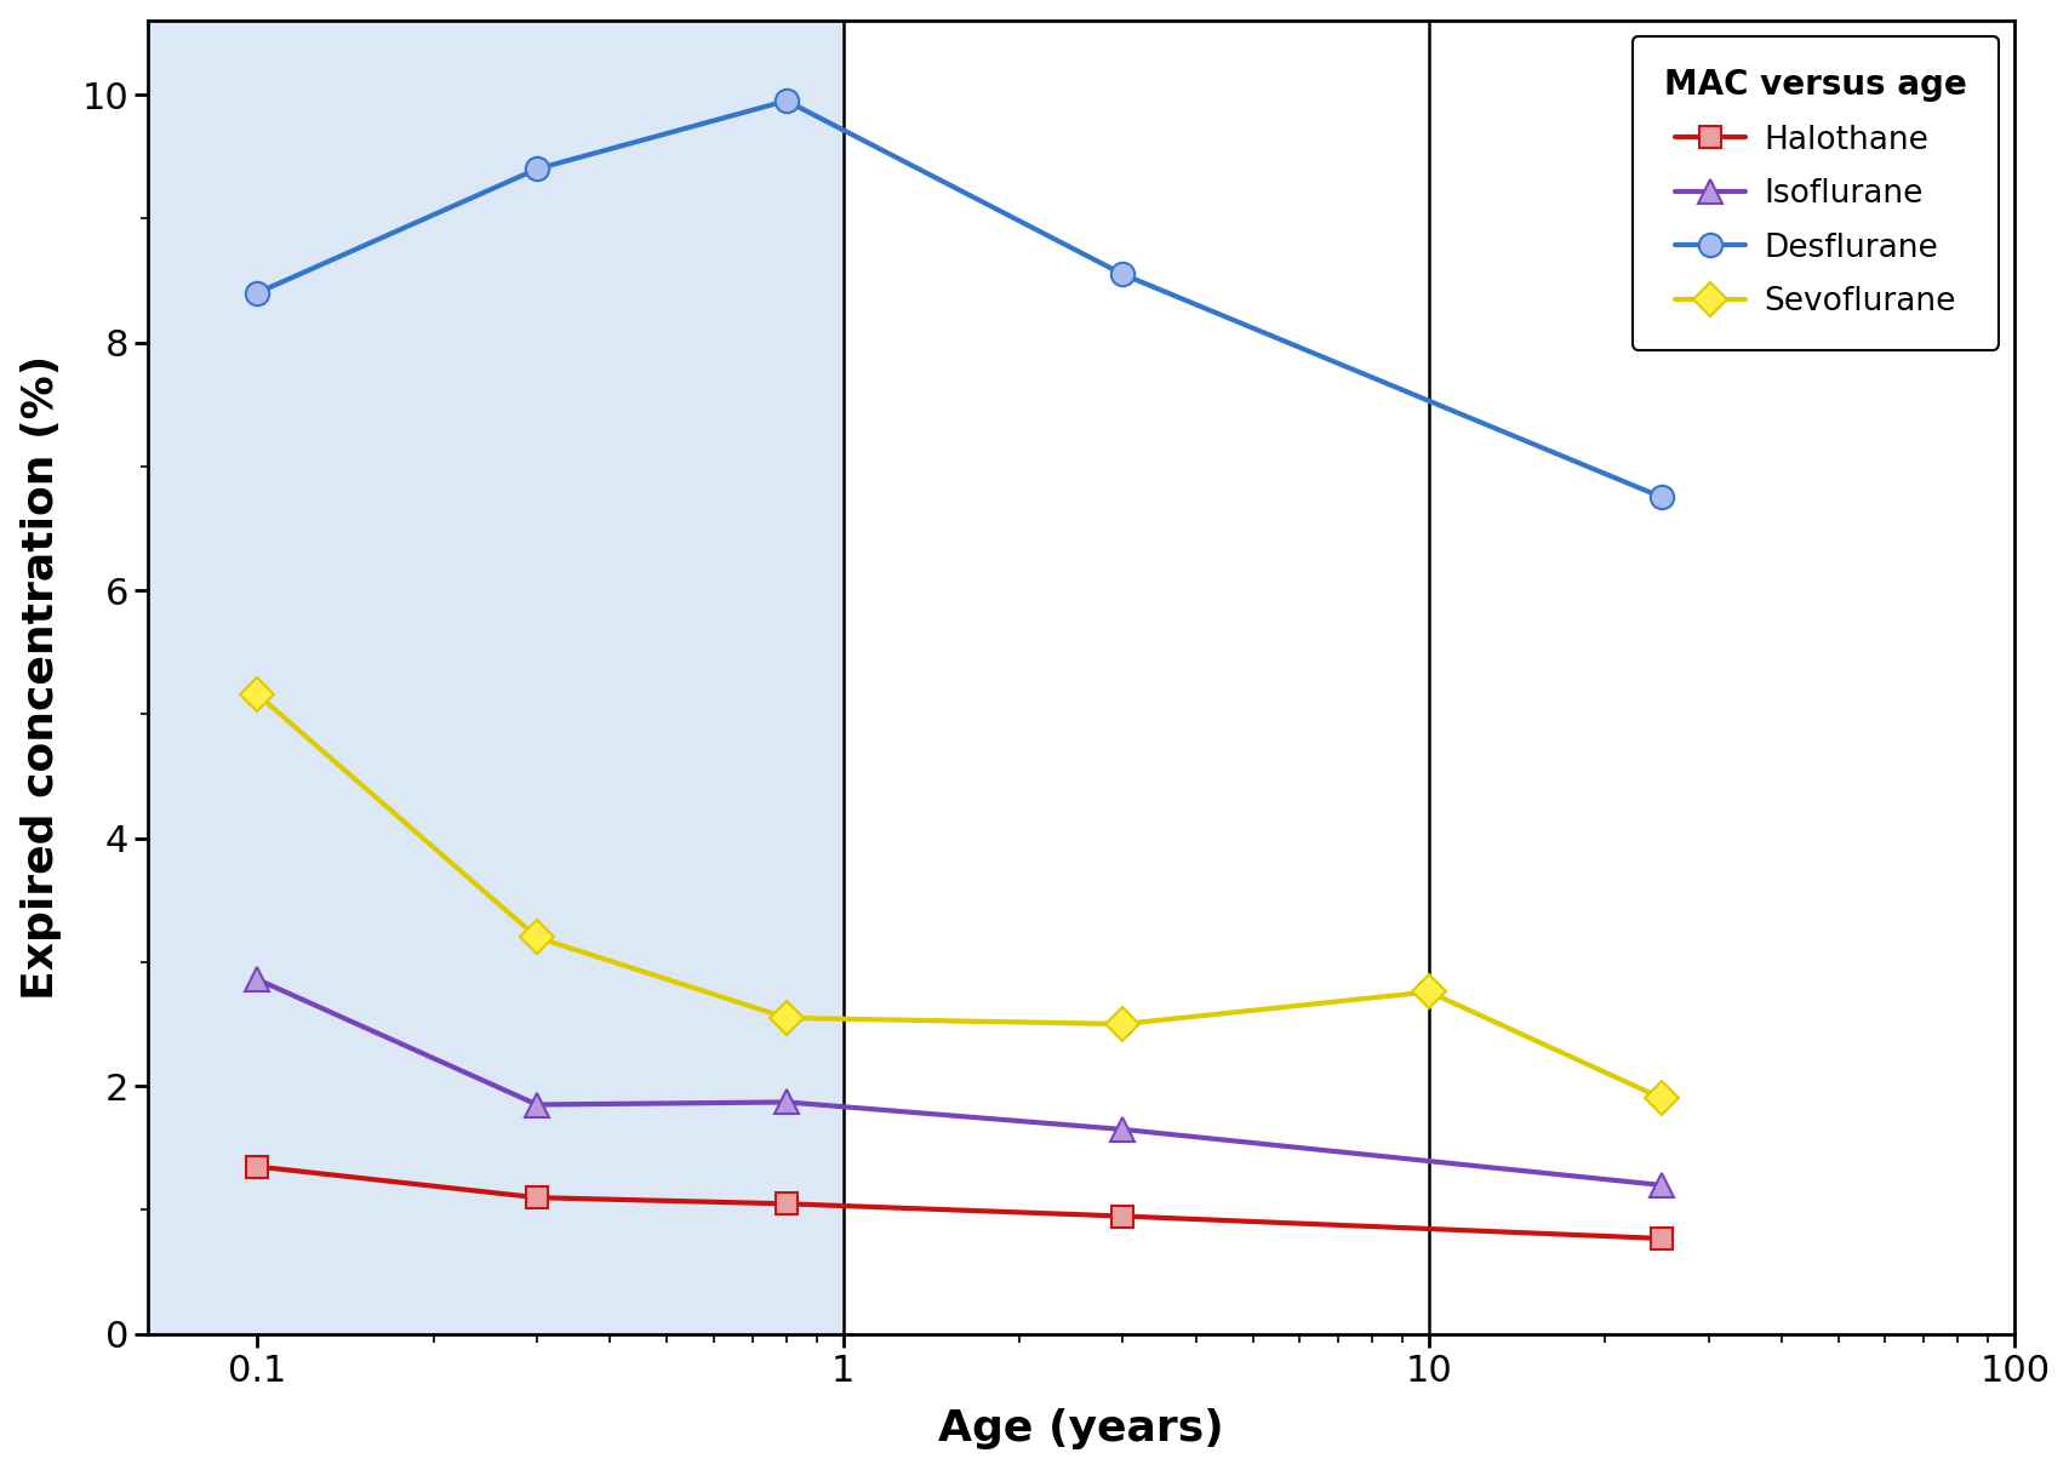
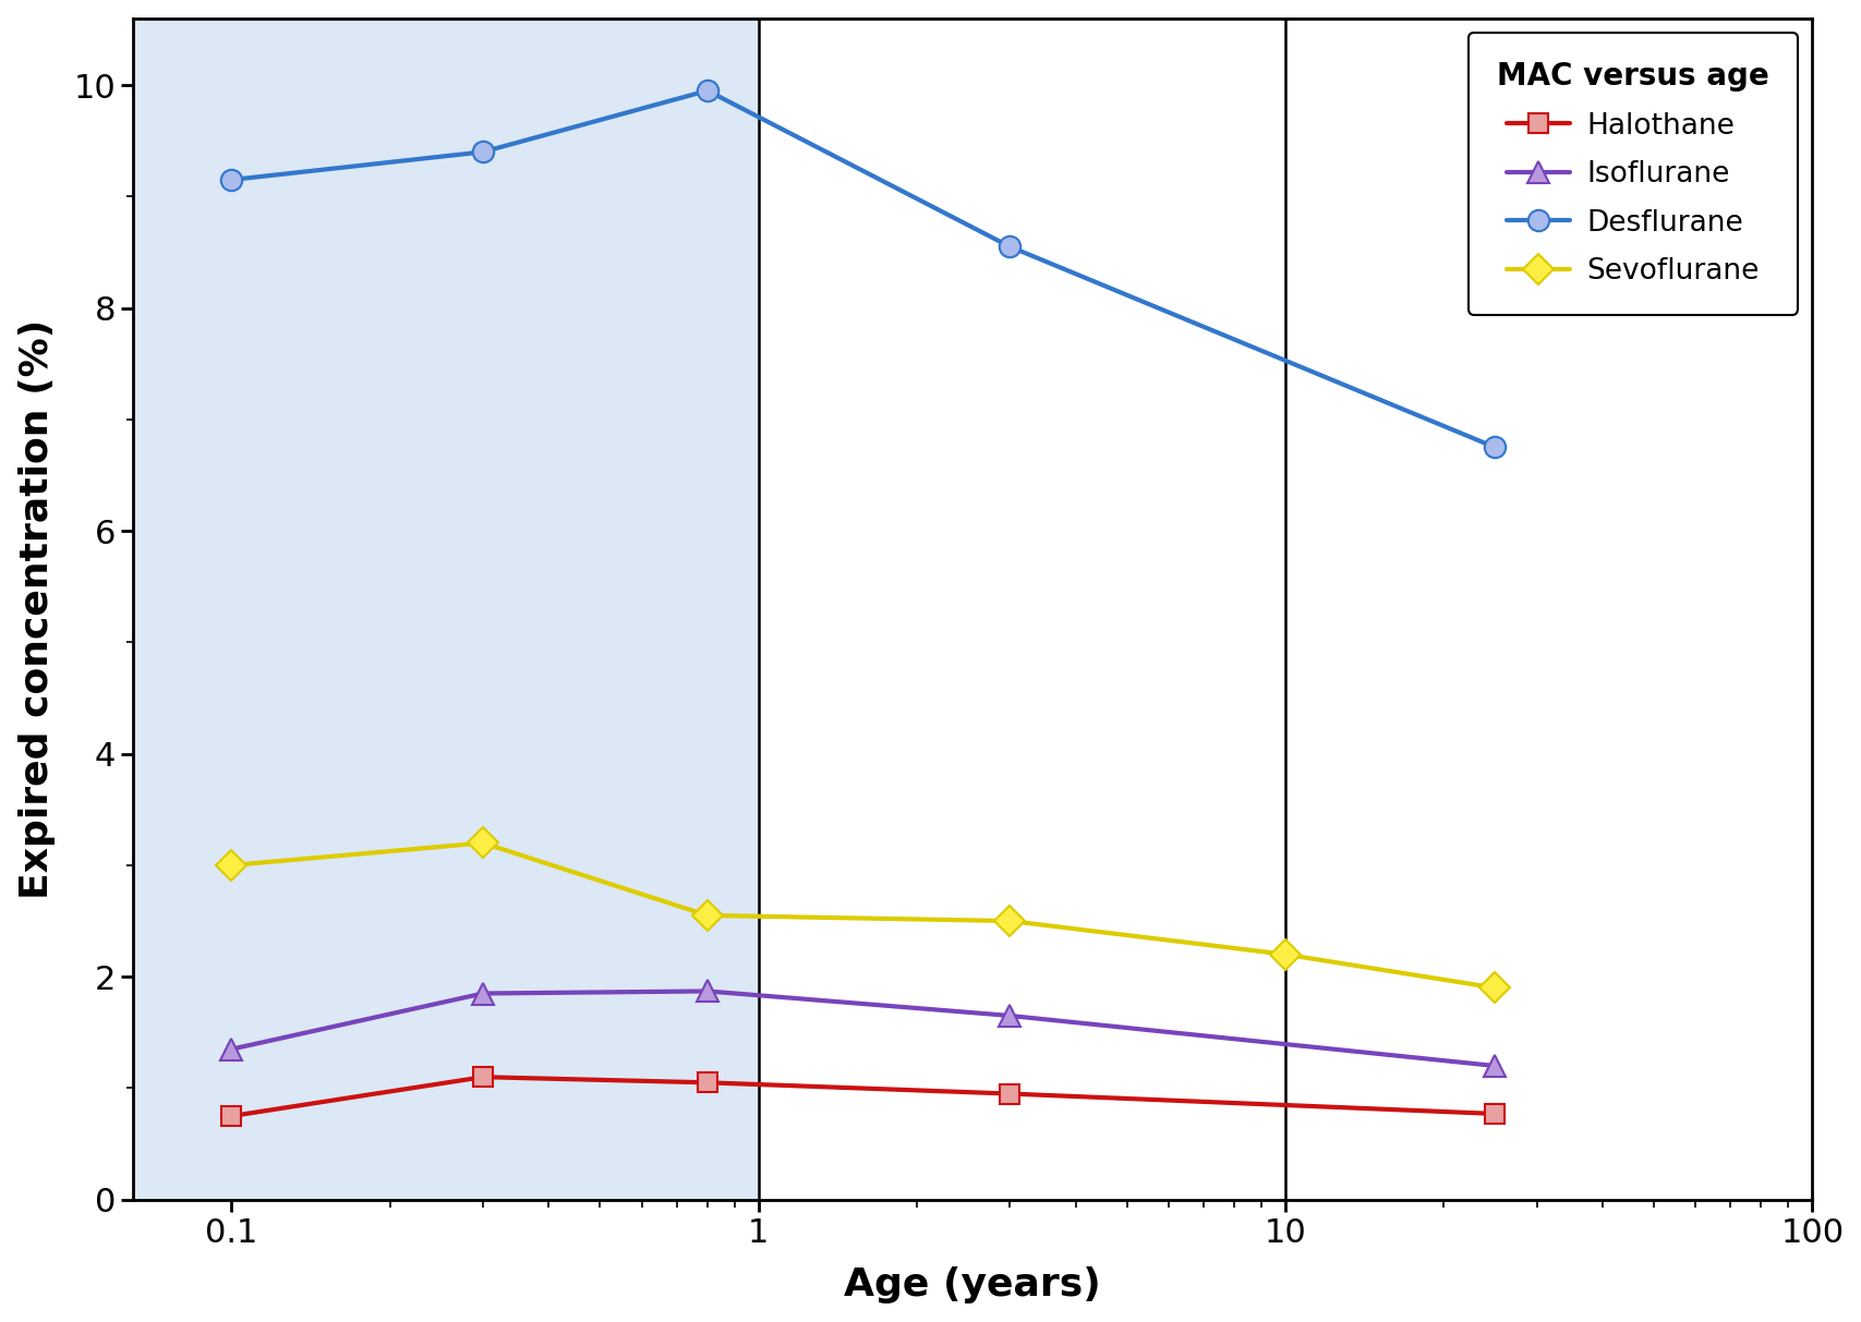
Halothane/0.1: 1.35 -> 0.75
Isoflurane/0.1: 2.86 -> 1.35
Desflurane/0.1: 8.40 -> 9.15
Sevoflurane/0.1: 5.16 -> 3.00
Sevoflurane/10: 2.76 -> 2.20
